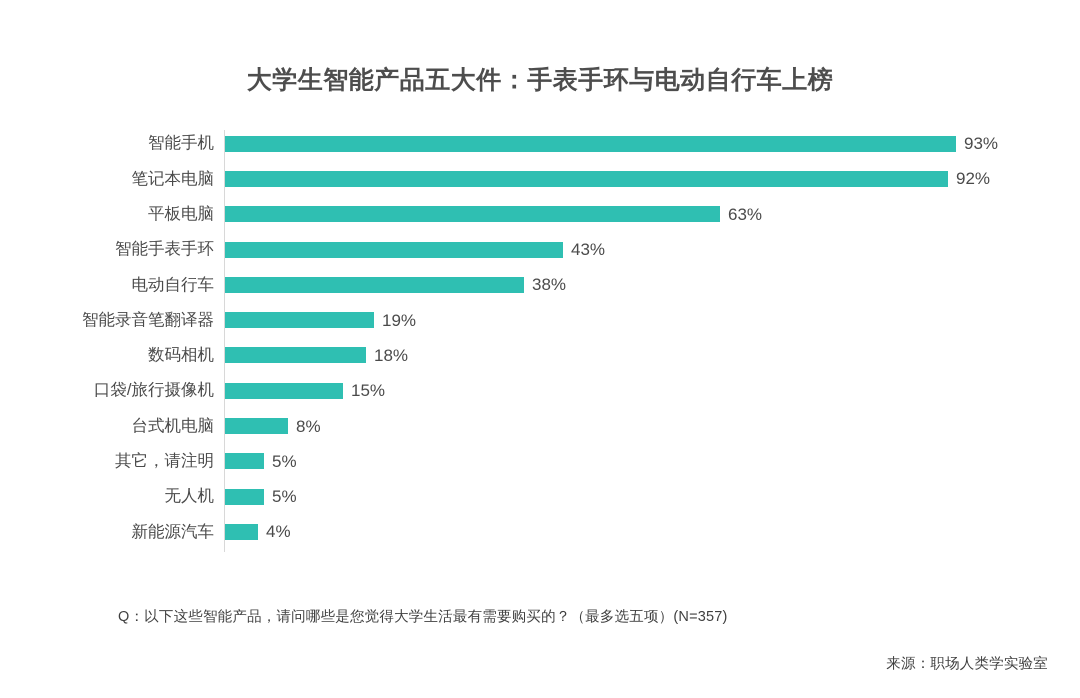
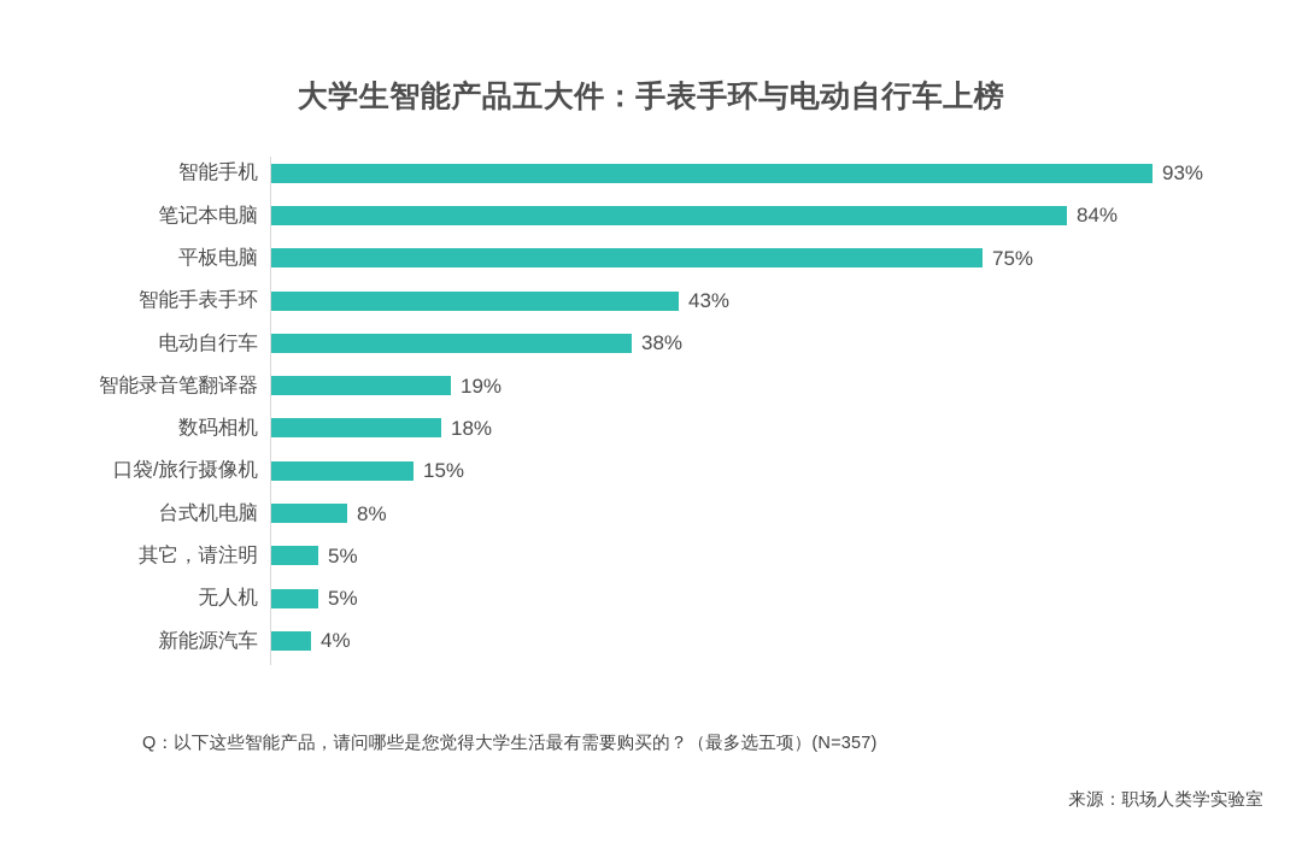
笔记本电脑: 92% -> 84%
平板电脑: 63% -> 75%
